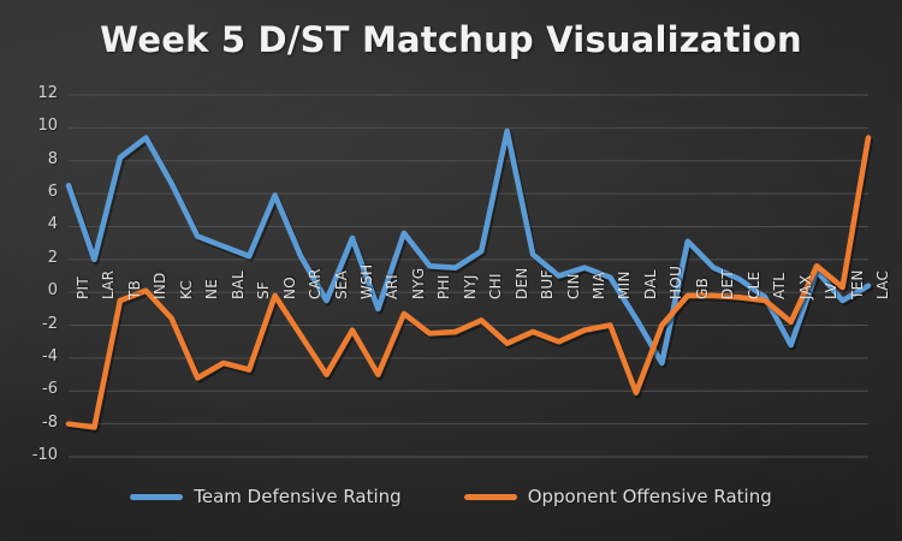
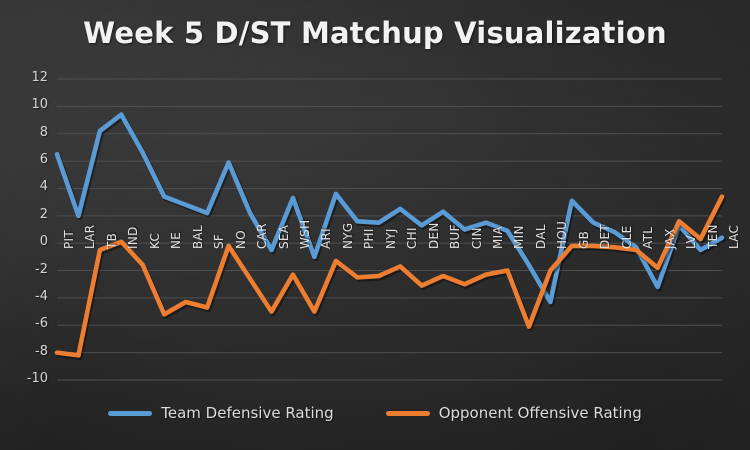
Team Defensive Rating/DEN: 9.8 -> 1.3
Opponent Offensive Rating/LAC: 9.4 -> 3.4
